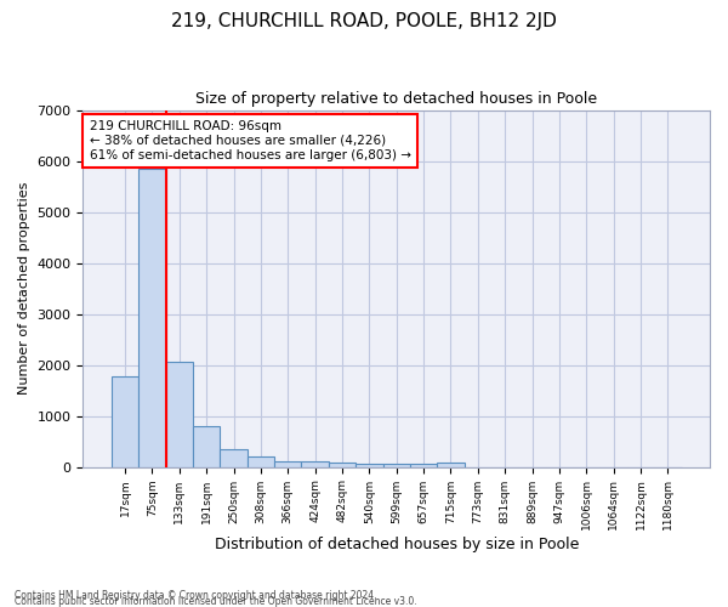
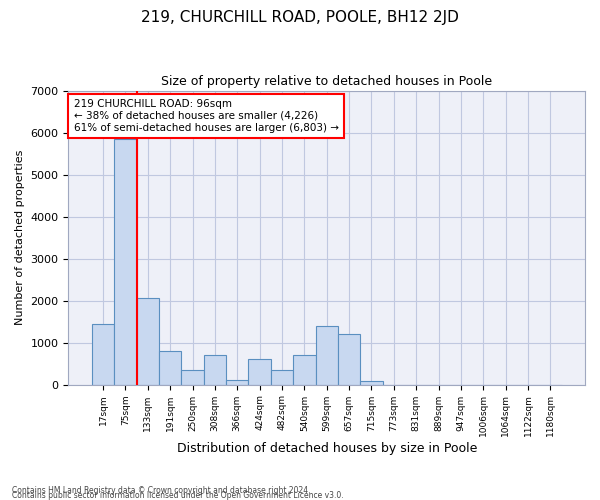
17sqm: 1780 -> 1450
308sqm: 200 -> 700
424sqm: 100 -> 600
482sqm: 80 -> 350
540sqm: 60 -> 700
599sqm: 60 -> 1400
657sqm: 50 -> 1200
